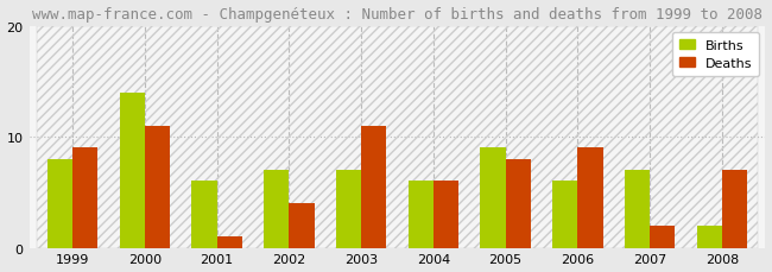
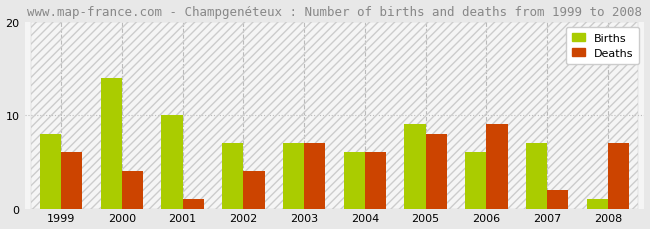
Deaths/1999: 9 -> 6
Deaths/2000: 11 -> 4
Births/2001: 6 -> 10
Deaths/2003: 11 -> 7
Births/2008: 2 -> 1
